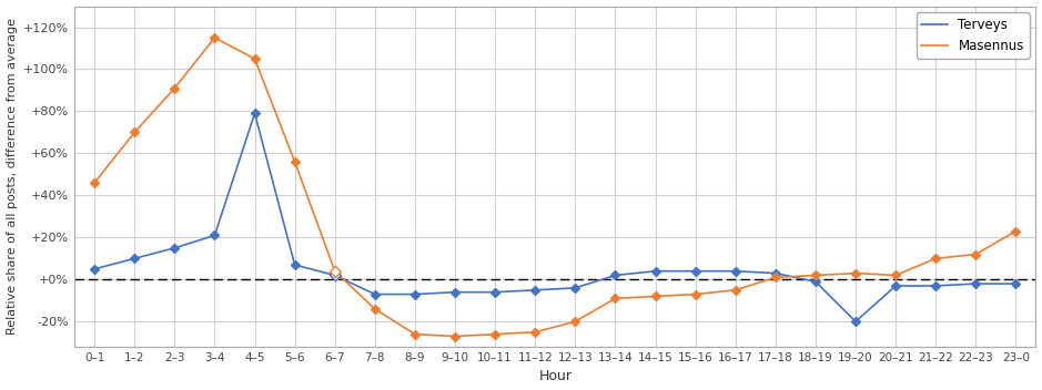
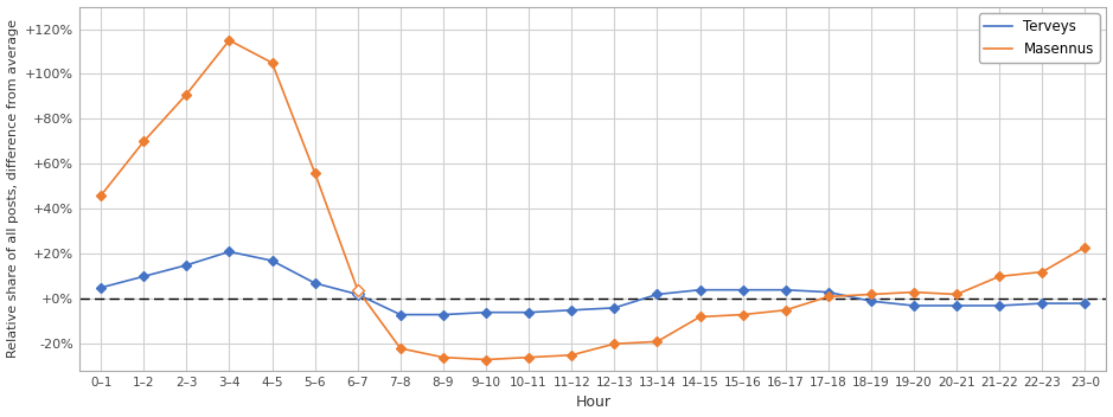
Terveys/4–5: 79% -> 17%
Masennus/7–8: -14% -> -22%
Masennus/13–14: -9% -> -19%
Terveys/19–20: -20% -> -3%
